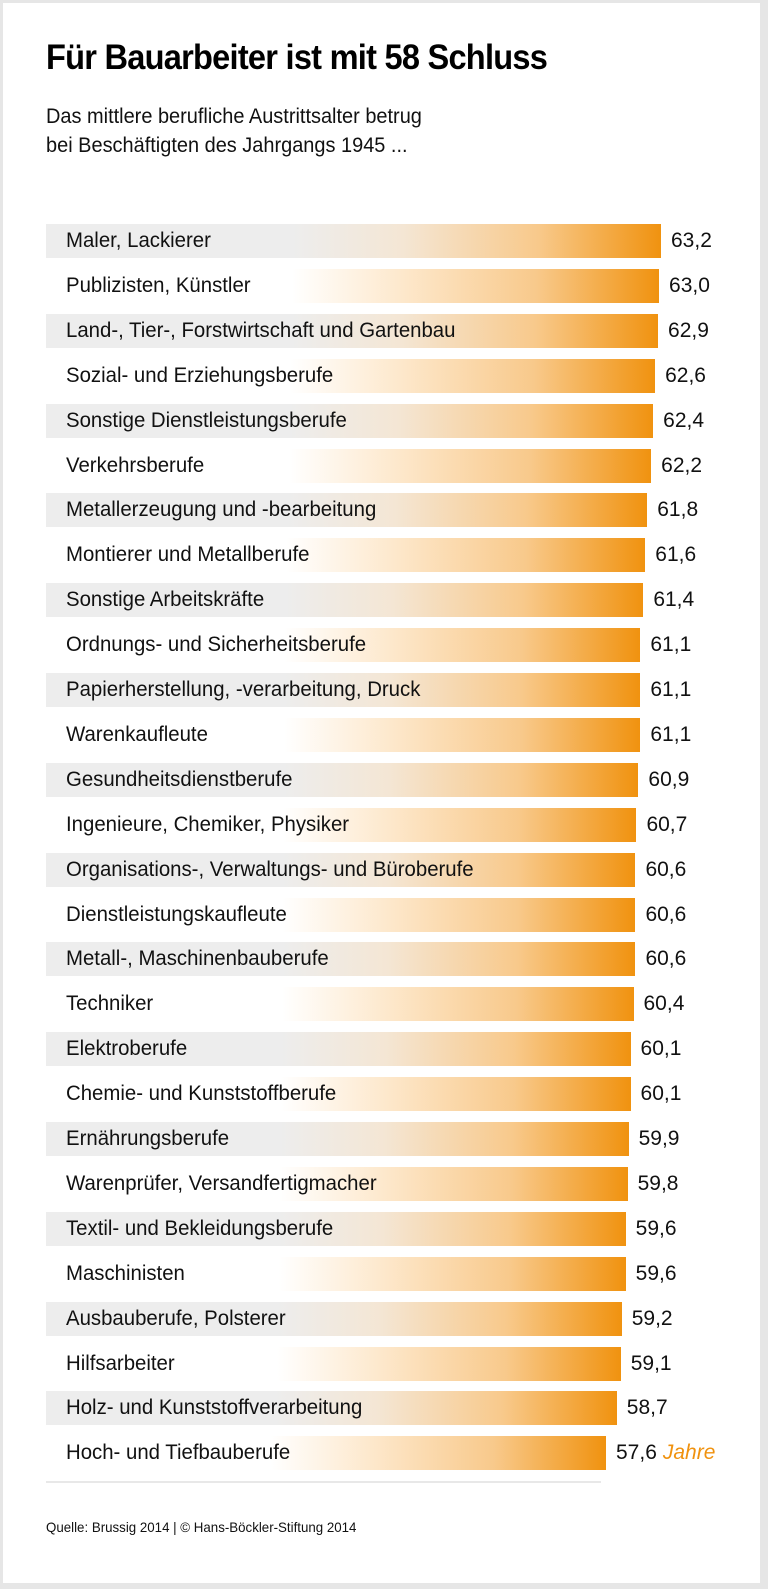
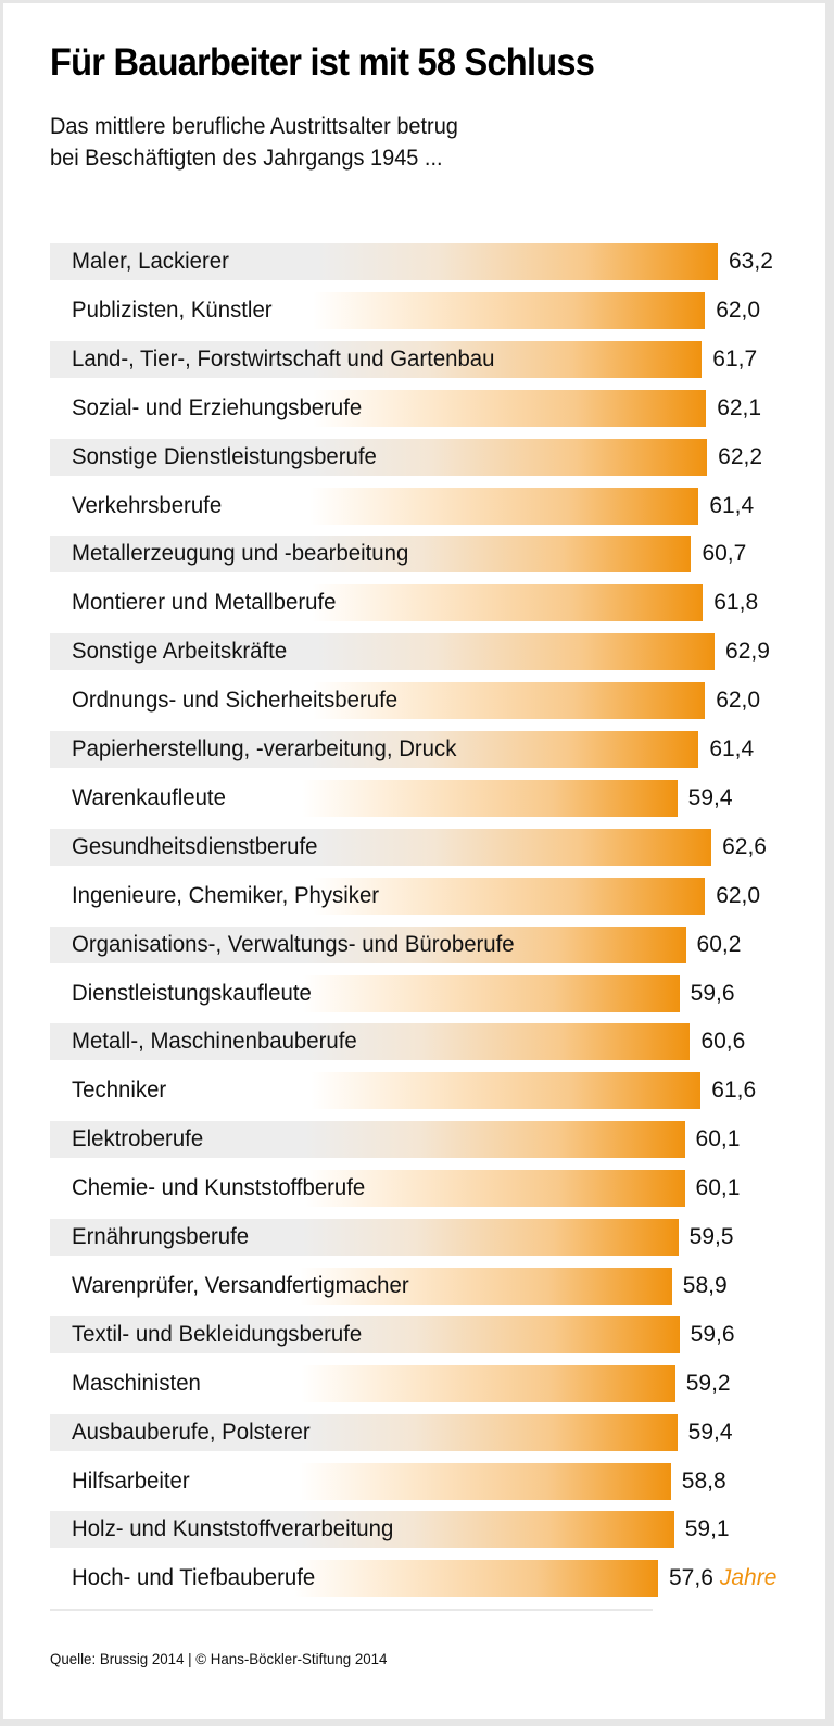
Publizisten, Künstler: 63,0 -> 62,0
Land-, Tier-, Forstwirtschaft und Gartenbau: 62,9 -> 61,7
Sozial- und Erziehungsberufe: 62,6 -> 62,1
Sonstige Dienstleistungsberufe: 62,4 -> 62,2
Verkehrsberufe: 62,2 -> 61,4
Metallerzeugung und -bearbeitung: 61,8 -> 60,7
Montierer und Metallberufe: 61,6 -> 61,8
Sonstige Arbeitskräfte: 61,4 -> 62,9
Ordnungs- und Sicherheitsberufe: 61,1 -> 62,0
Papierherstellung, -verarbeitung, Druck: 61,1 -> 61,4
Warenkaufleute: 61,1 -> 59,4
Gesundheitsdienstberufe: 60,9 -> 62,6
Ingenieure, Chemiker, Physiker: 60,7 -> 62,0
Organisations-, Verwaltungs- und Büroberufe: 60,6 -> 60,2
Dienstleistungskaufleute: 60,6 -> 59,6
Techniker: 60,4 -> 61,6
Ernährungsberufe: 59,9 -> 59,5
Warenprüfer, Versandfertigmacher: 59,8 -> 58,9
Maschinisten: 59,6 -> 59,2
Ausbauberufe, Polsterer: 59,2 -> 59,4
Hilfsarbeiter: 59,1 -> 58,8
Holz- und Kunststoffverarbeitung: 58,7 -> 59,1
